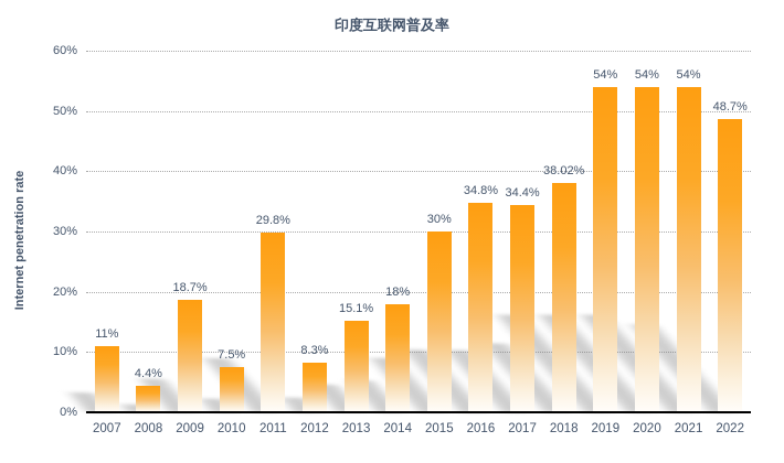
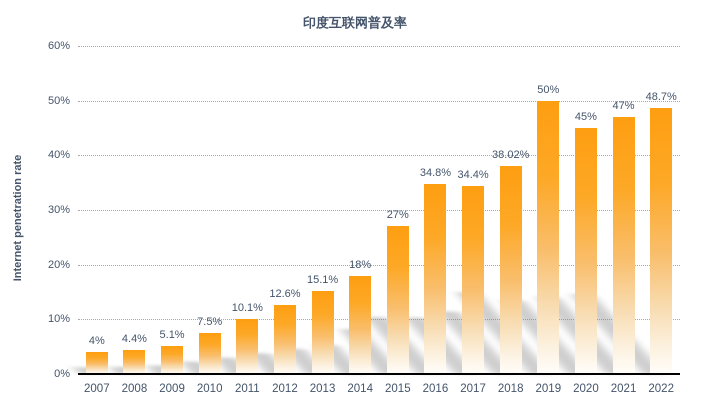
2007: 11% -> 4%
2009: 18.7% -> 5.1%
2011: 29.8% -> 10.1%
2012: 8.3% -> 12.6%
2015: 30% -> 27%
2019: 54% -> 50%
2020: 54% -> 45%
2021: 54% -> 47%
